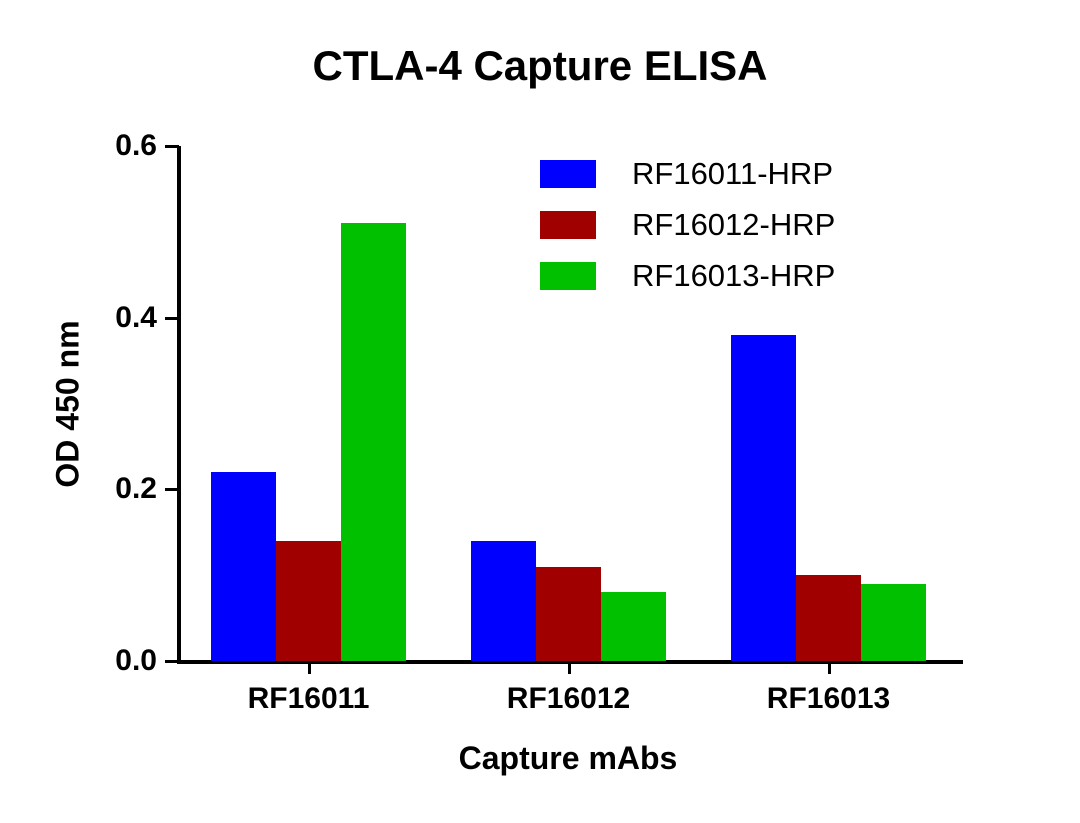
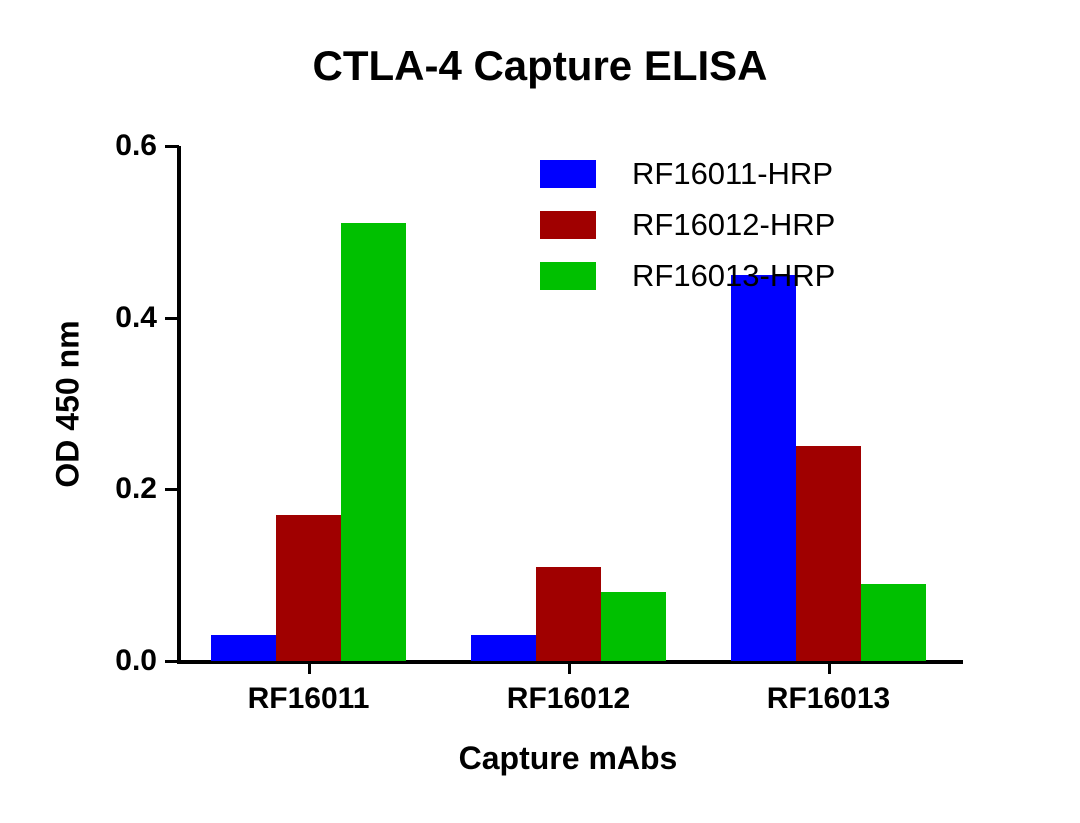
RF16011-HRP/RF16011: 0.22 -> 0.03
RF16012-HRP/RF16011: 0.14 -> 0.17
RF16011-HRP/RF16012: 0.14 -> 0.03
RF16011-HRP/RF16013: 0.38 -> 0.45
RF16012-HRP/RF16013: 0.10 -> 0.25
